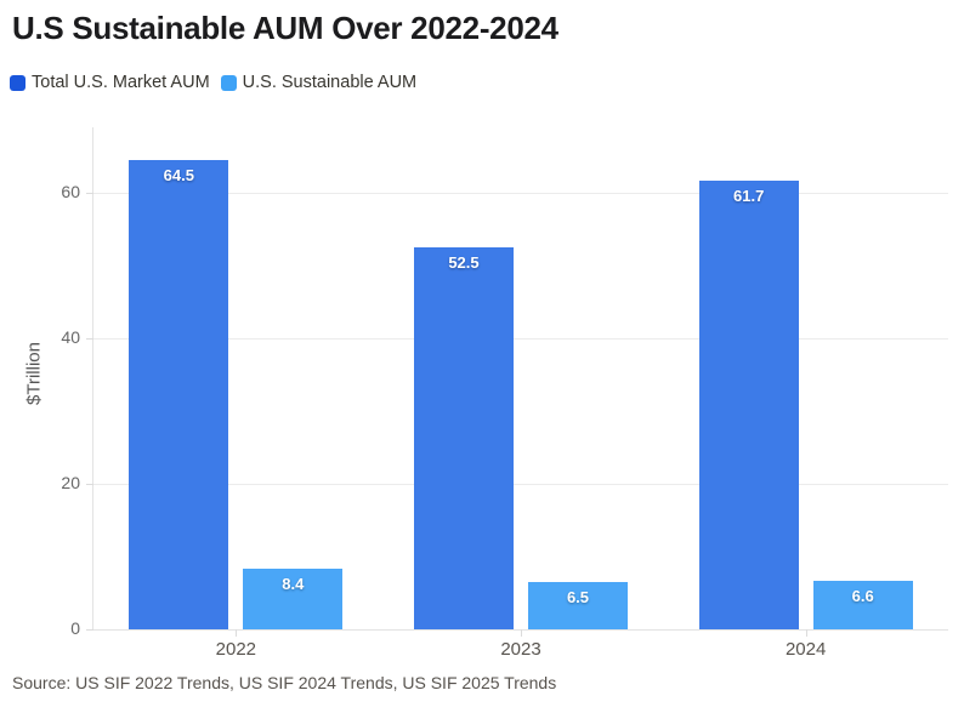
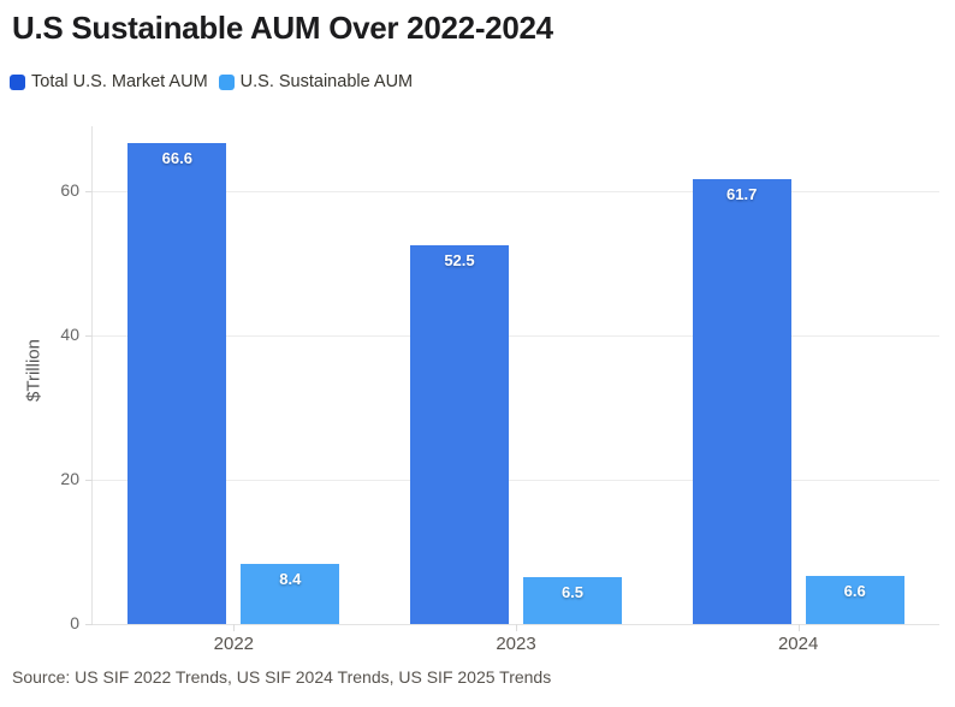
Total U.S. Market AUM/2022: 64.5 -> 66.6
